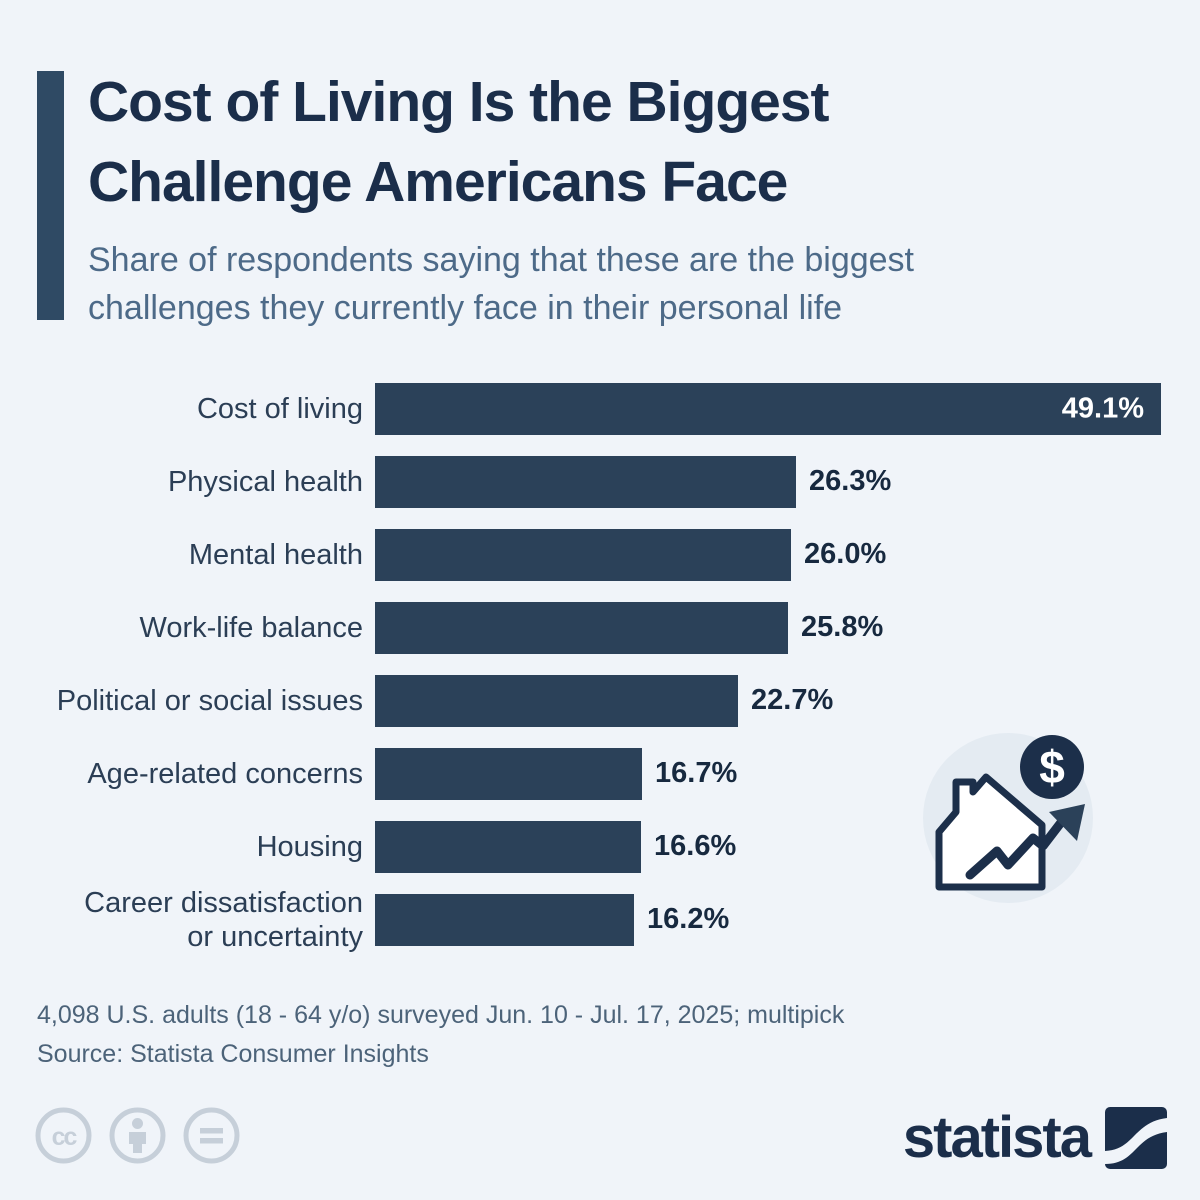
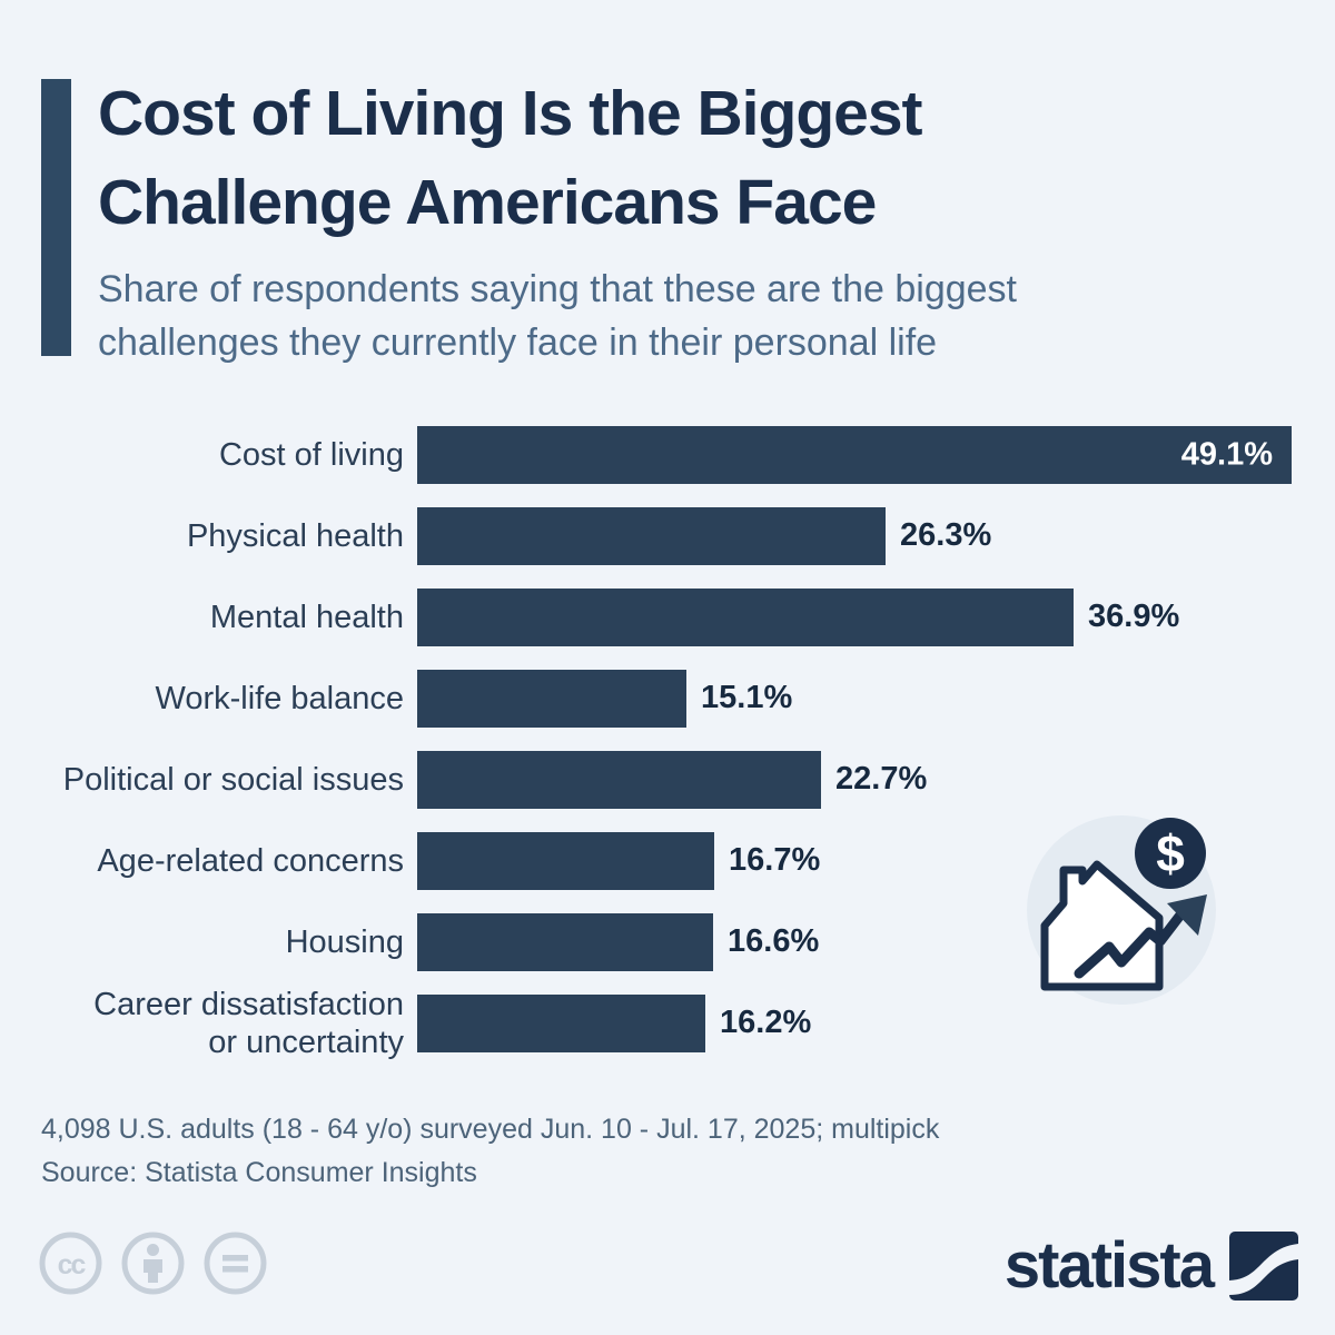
Mental health: 26.0% -> 36.9%
Work-life balance: 25.8% -> 15.1%
